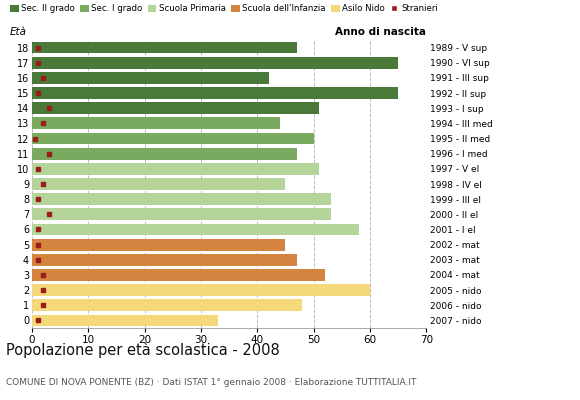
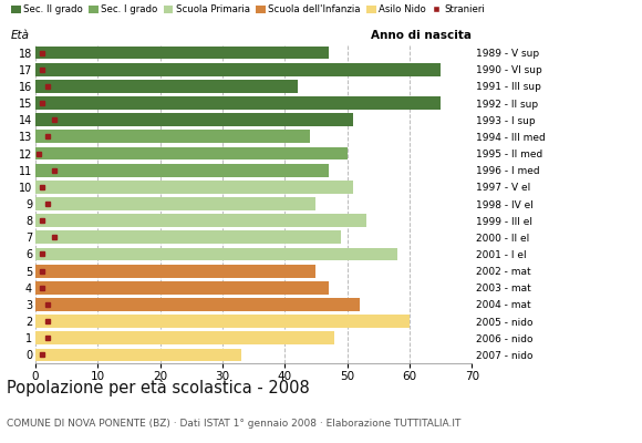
7: 53 -> 49
